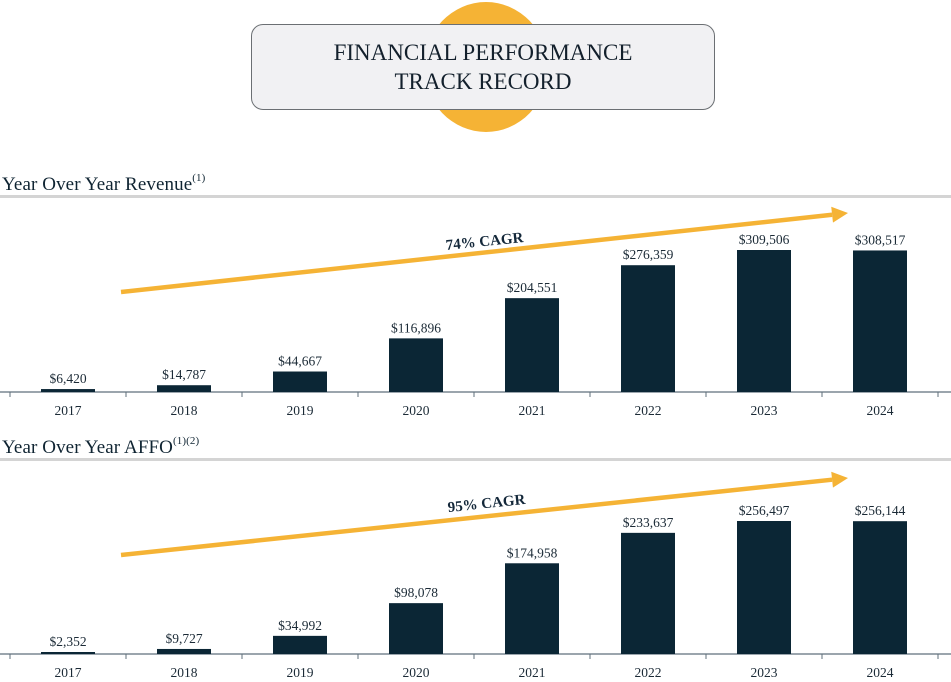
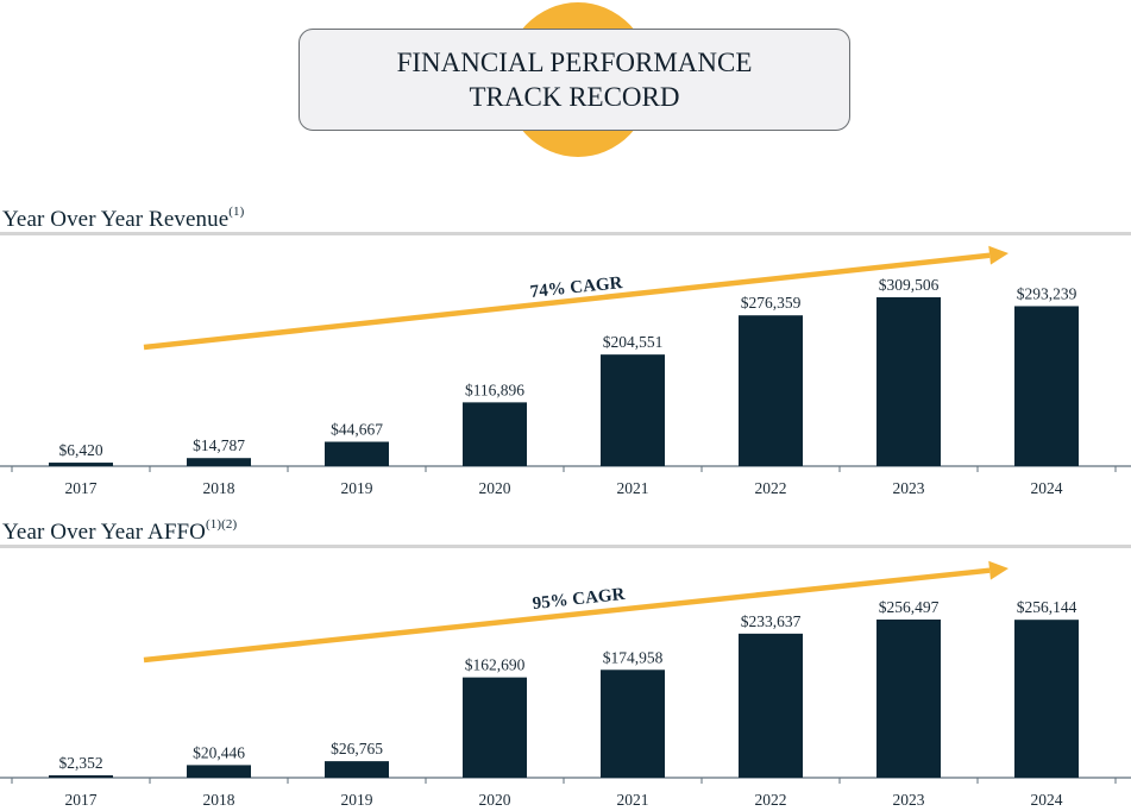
Year Over Year Revenue(1)/2024: $308,517 -> $293,239
Year Over Year AFFO(1)(2)/2018: $9,727 -> $20,446
Year Over Year AFFO(1)(2)/2019: $34,992 -> $26,765
Year Over Year AFFO(1)(2)/2020: $98,078 -> $162,690
